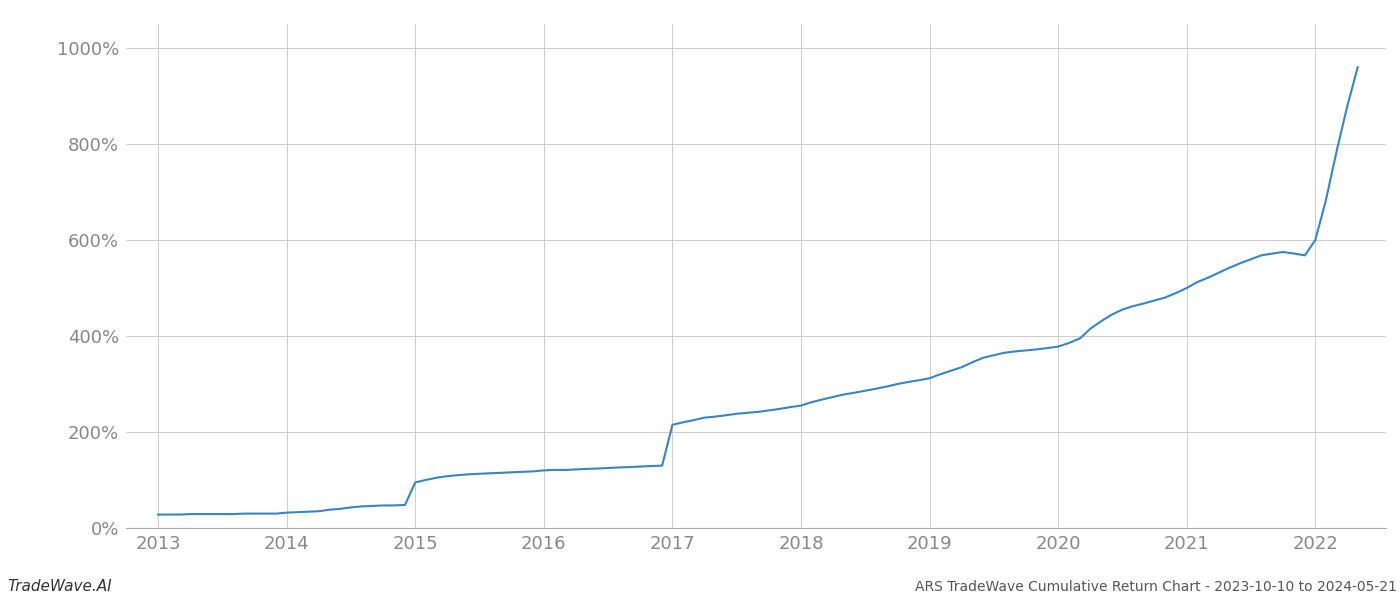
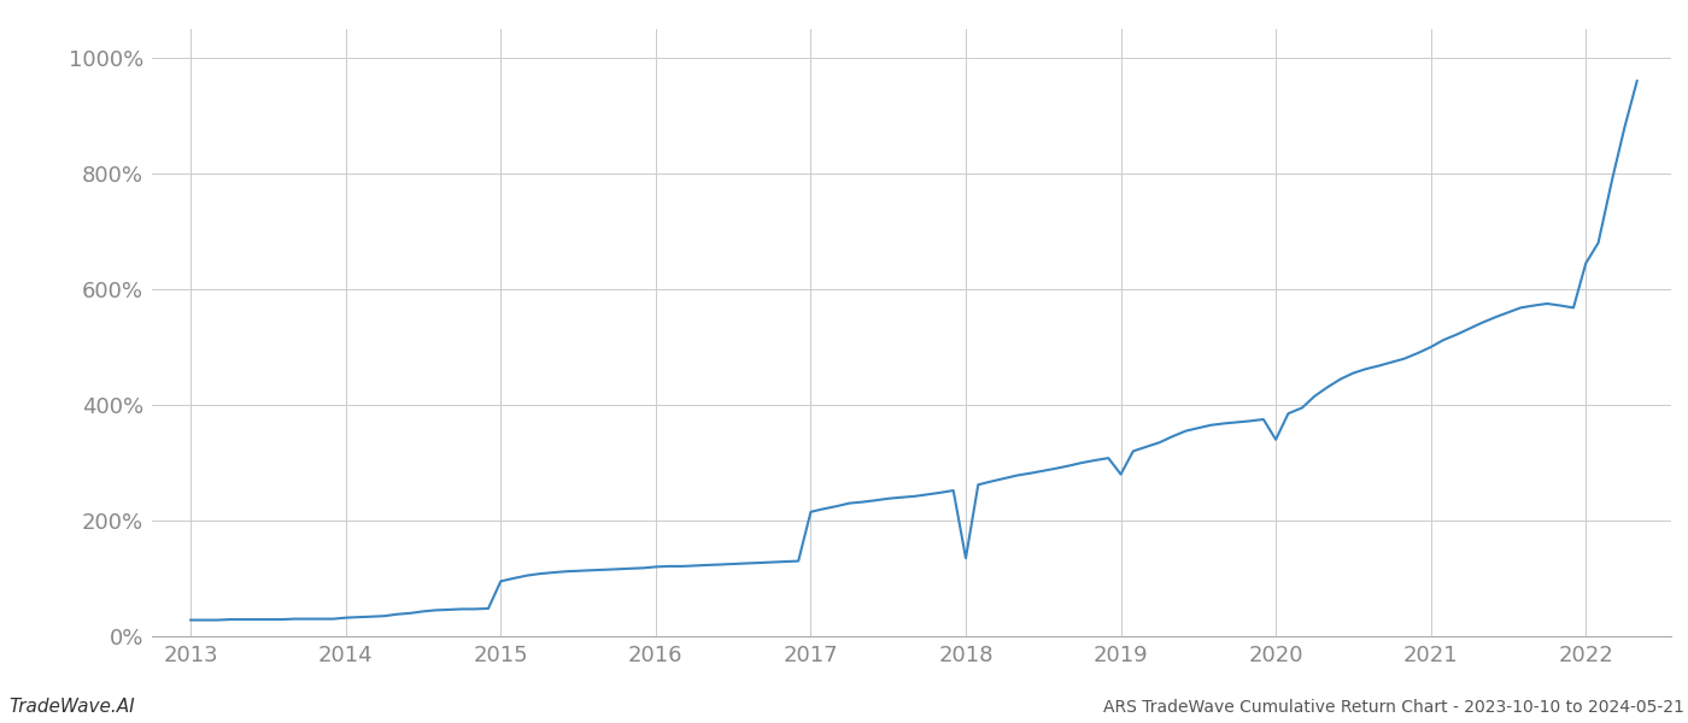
2018: 255% -> 135%
2019: 312% -> 280%
2020: 378% -> 340%
2022: 600% -> 645%
